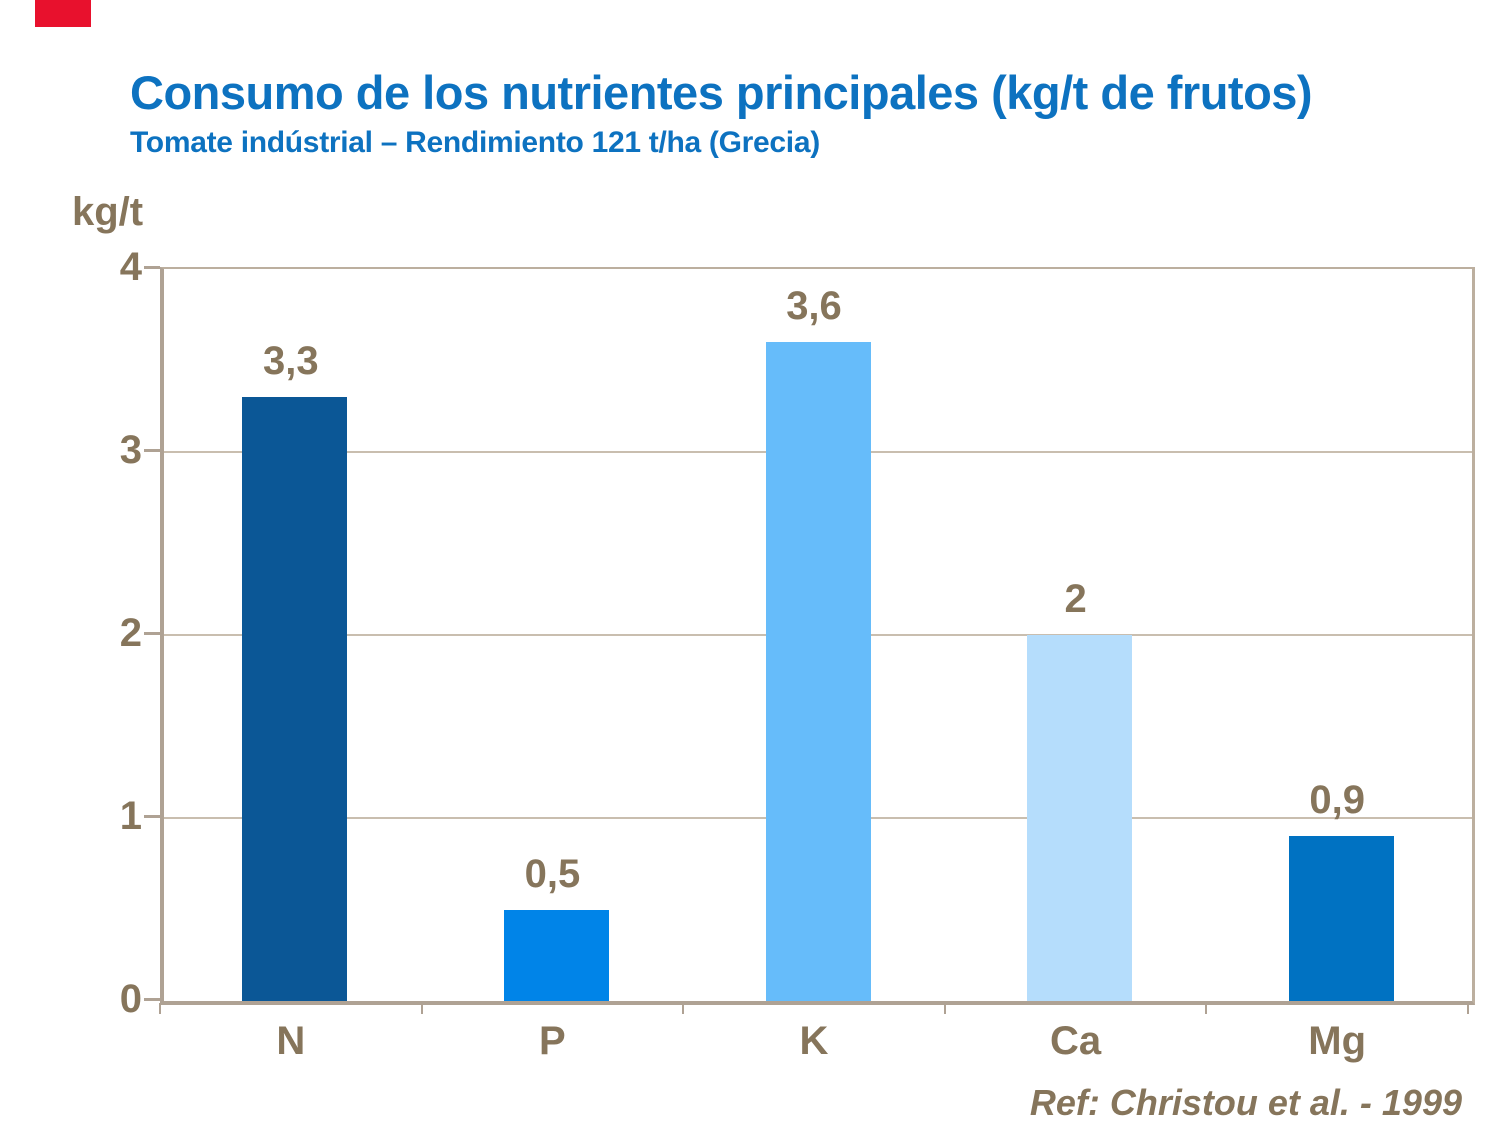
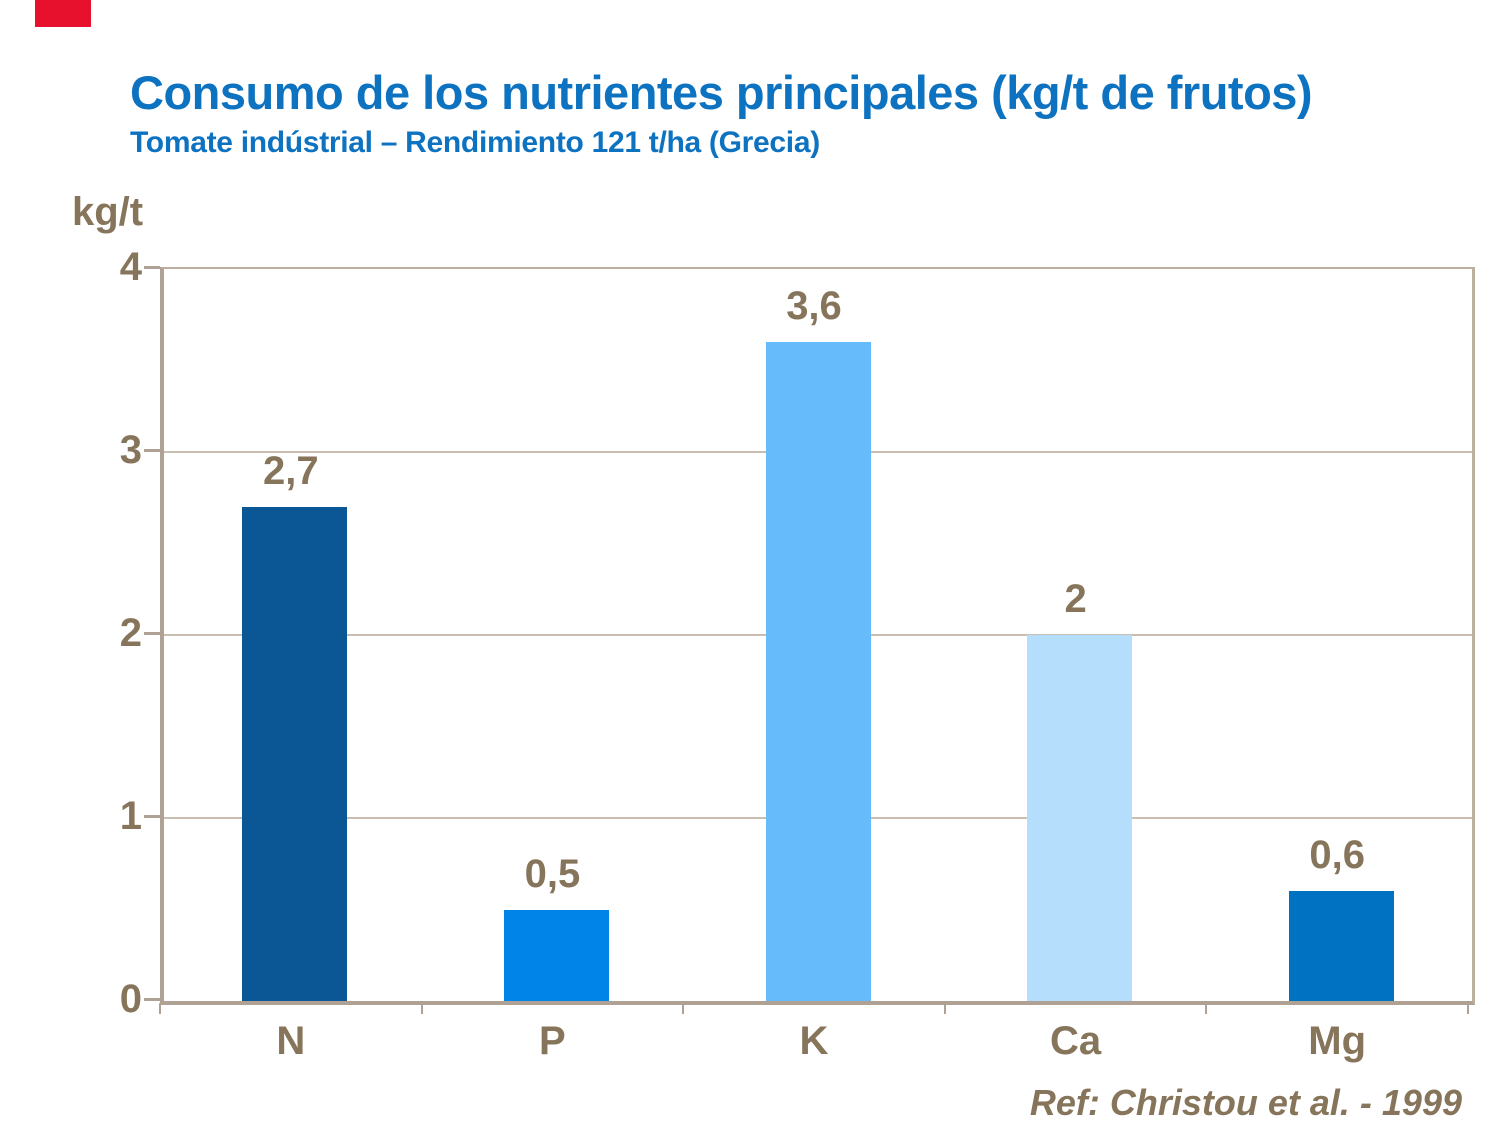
N: 3,3 -> 2,7
Mg: 0,9 -> 0,6
